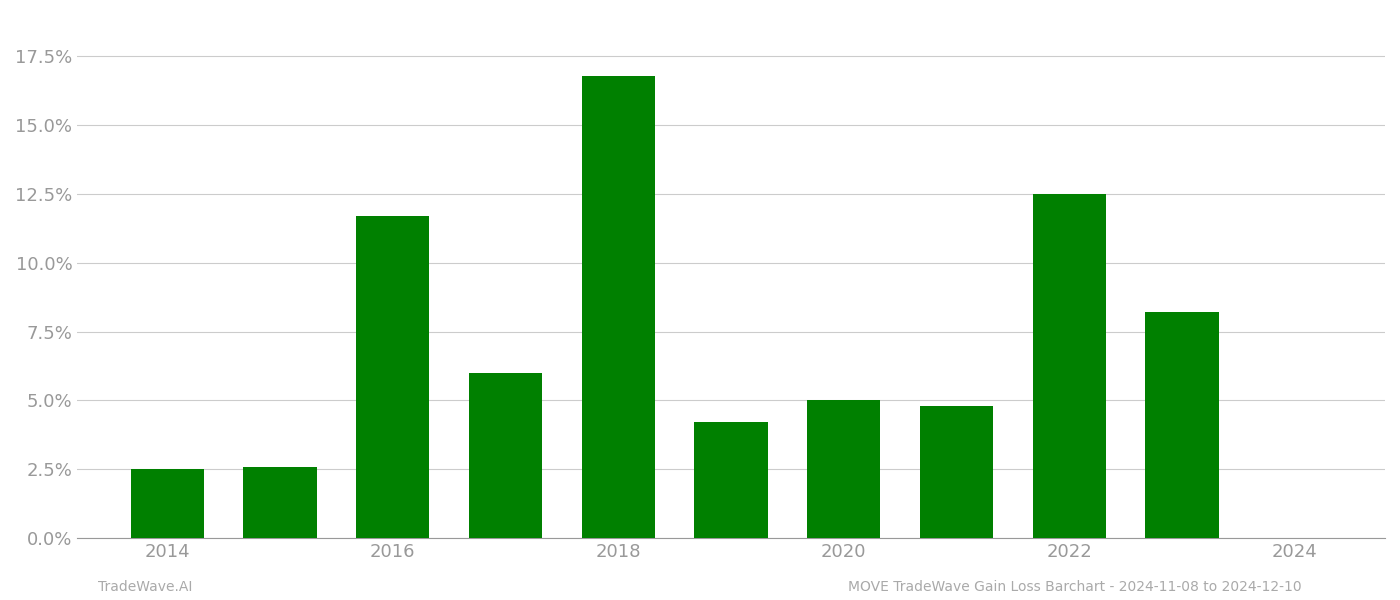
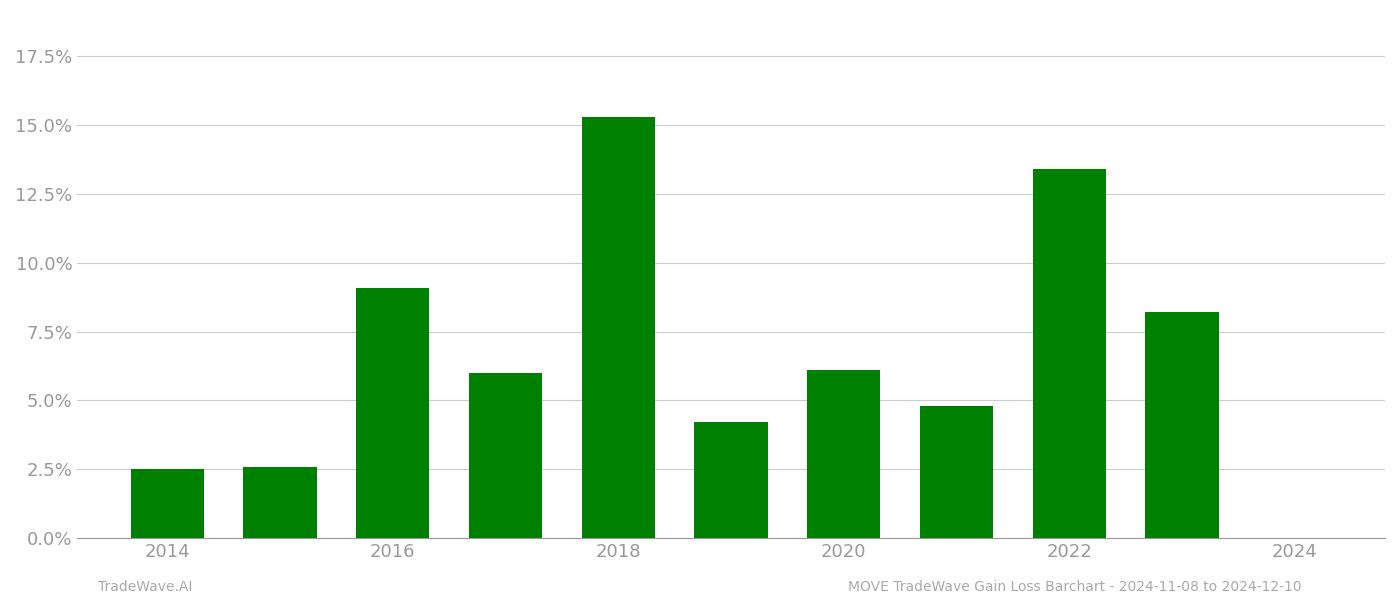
2016: 11.7% -> 9.1%
2018: 16.8% -> 15.3%
2020: 5.0% -> 6.1%
2022: 12.5% -> 13.4%
